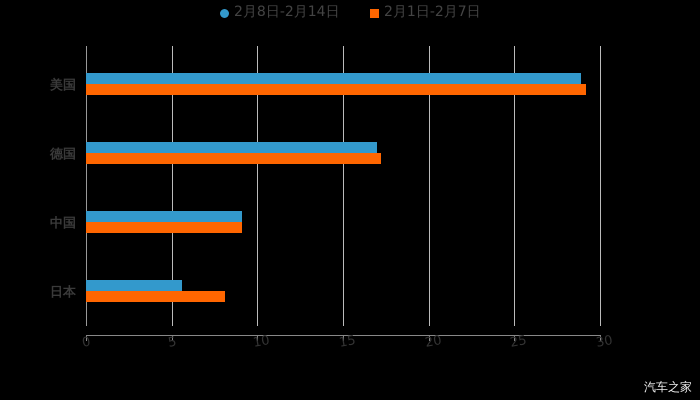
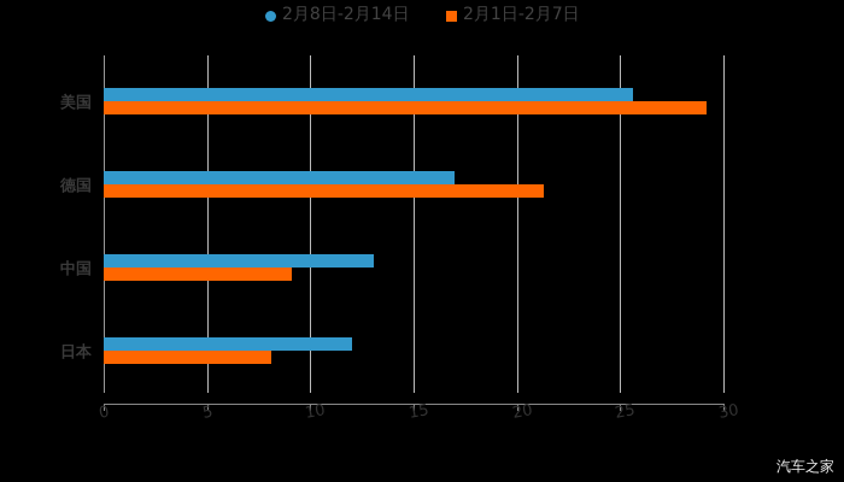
2月8日-2月14日/美国: 28.9 -> 25.6
2月1日-2月7日/德国: 17.2 -> 21.3
2月8日-2月14日/中国: 9.1 -> 13.1
2月8日-2月14日/日本: 5.6 -> 12.0
